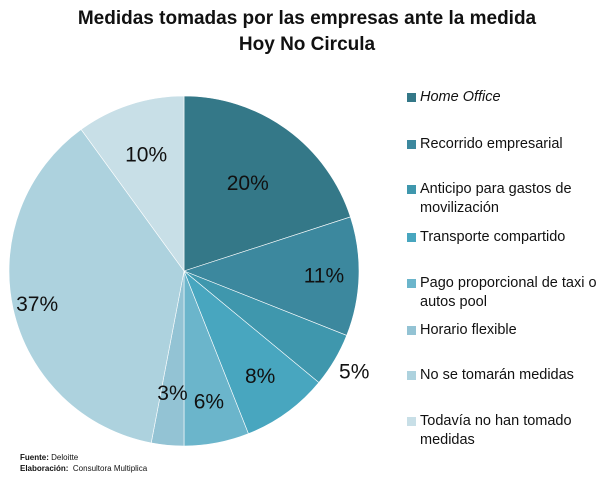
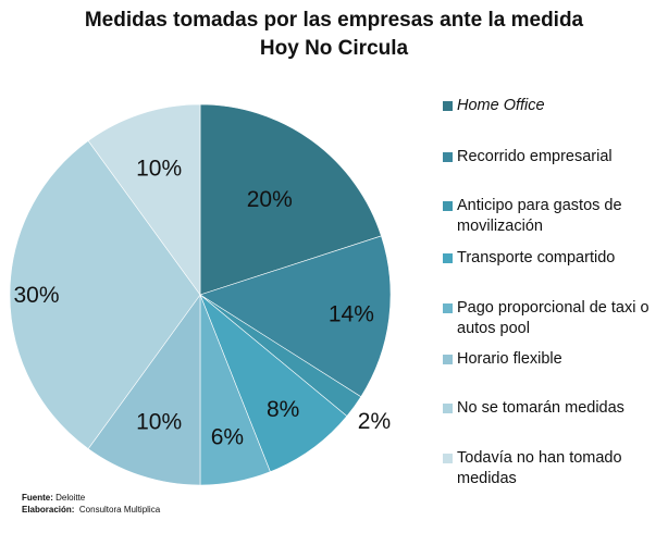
Recorrido empresarial: 11% -> 14%
Anticipo para gastos de movilización: 5% -> 2%
Horario flexible: 3% -> 10%
No se tomarán medidas: 37% -> 30%
